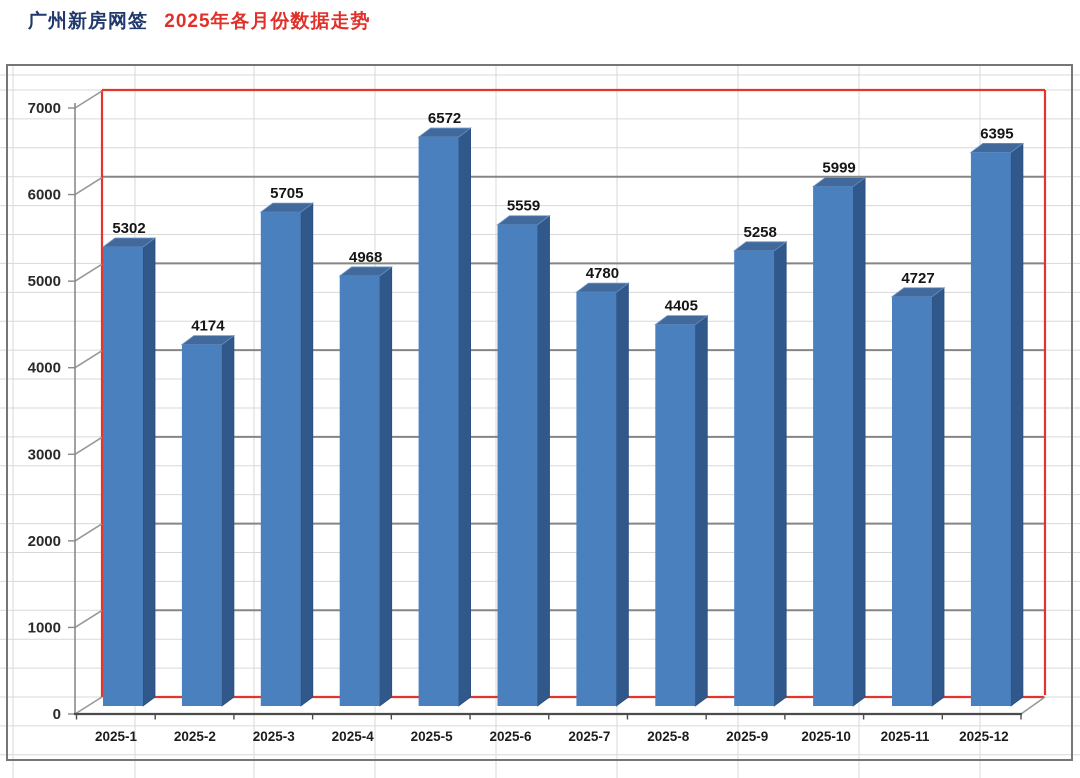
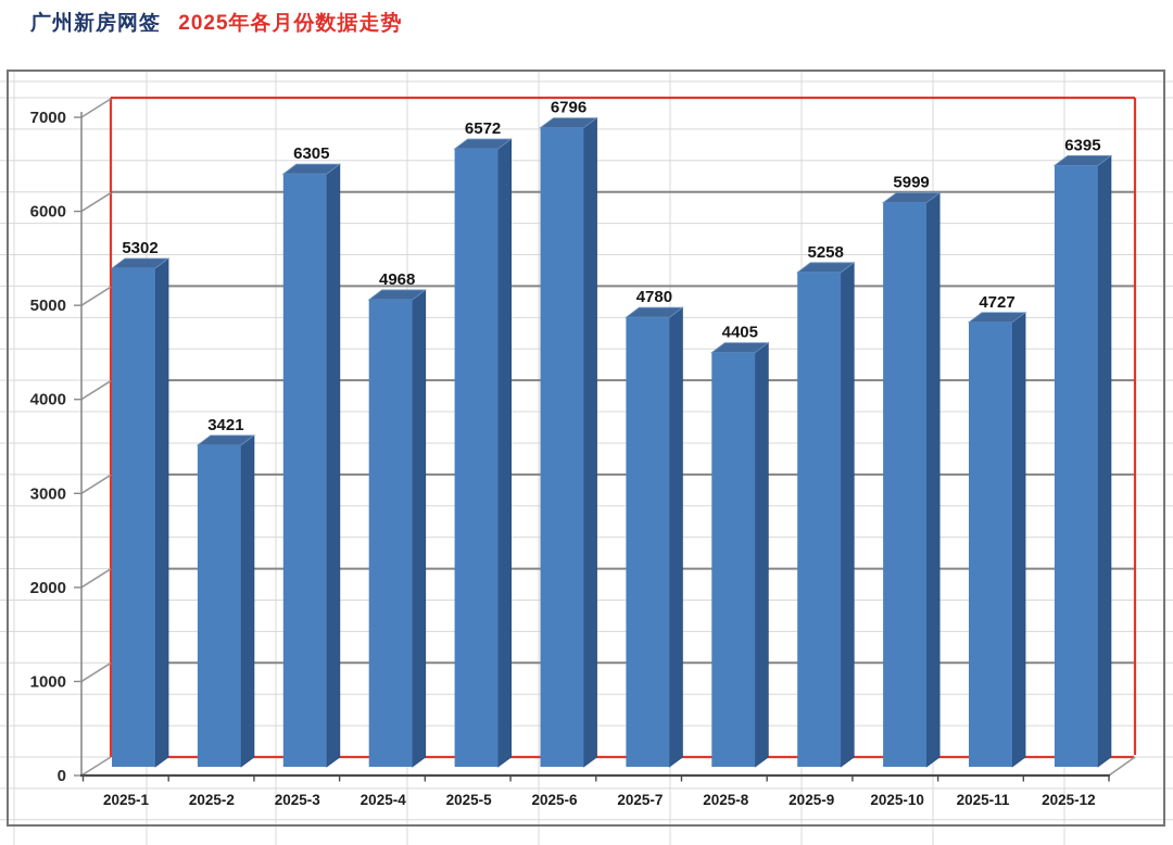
2025-2: 4174 -> 3421
2025-3: 5705 -> 6305
2025-6: 5559 -> 6796
